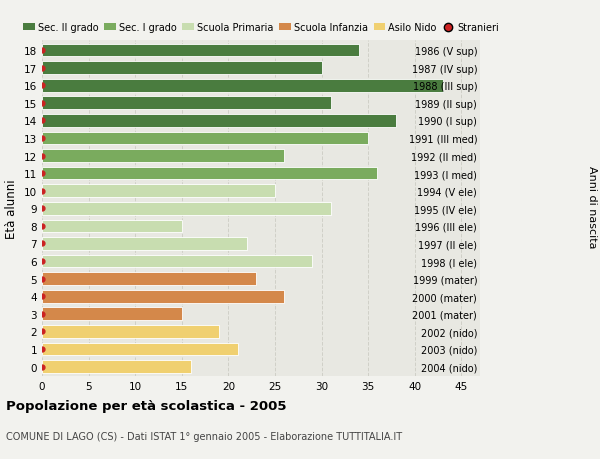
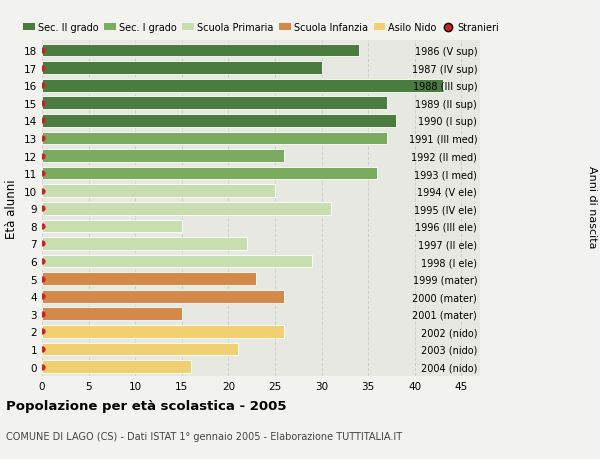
15: 31 -> 37
13: 35 -> 37
2: 19 -> 26
